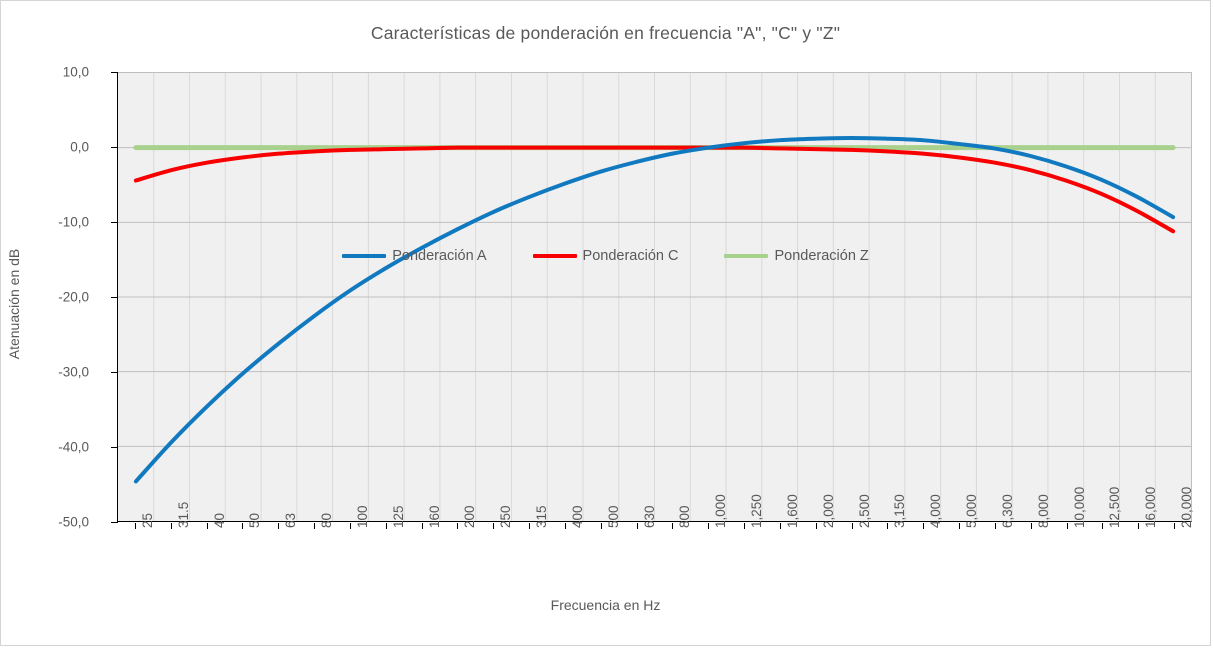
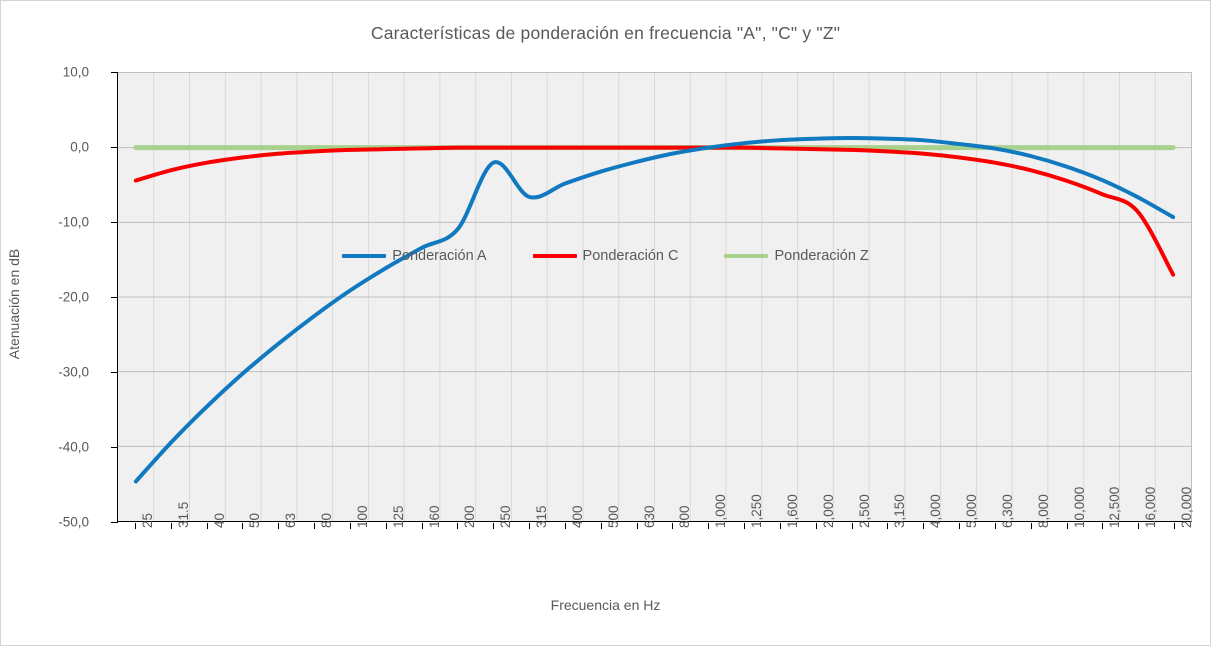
Ponderación A/250: -9 -> -2
Ponderación C/20,000: -11 -> -17
